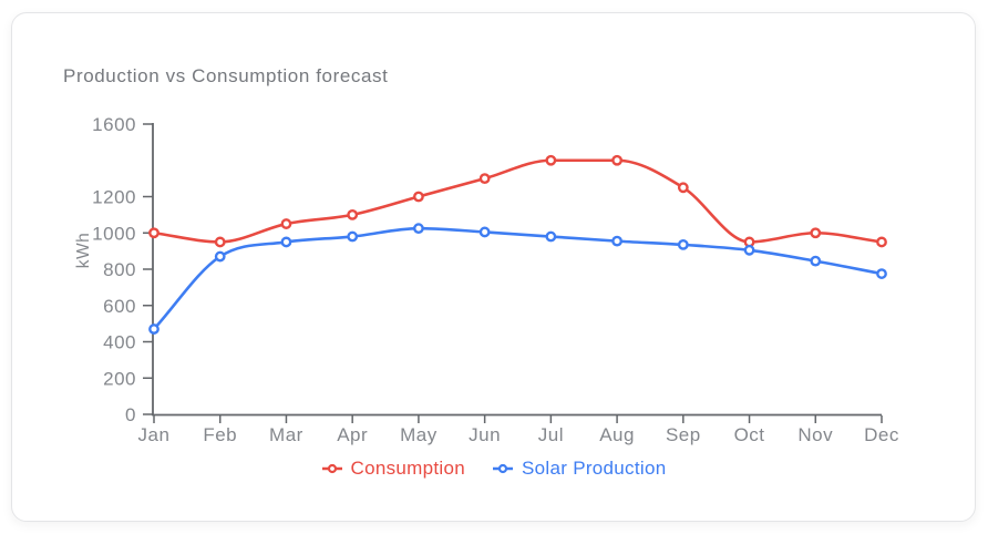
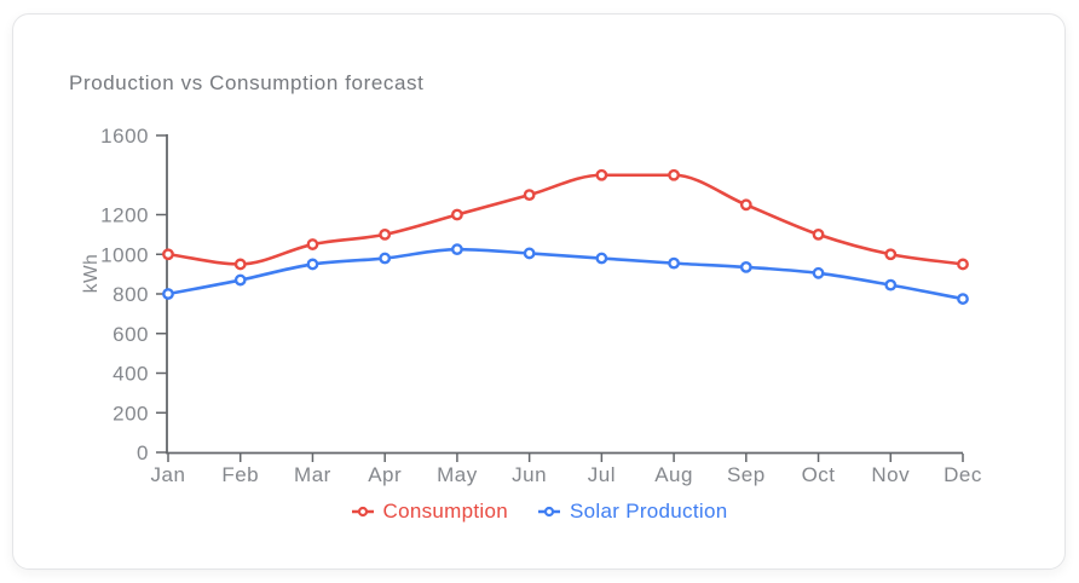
Solar Production/Jan: 470 -> 800
Consumption/Oct: 950 -> 1100
